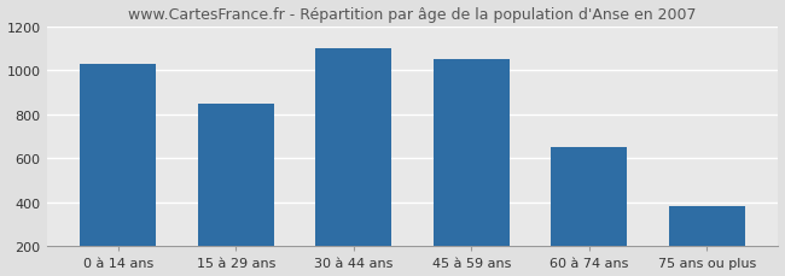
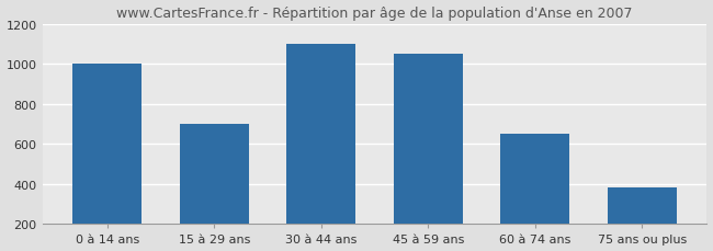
0 à 14 ans: 1030 -> 1000
15 à 29 ans: 840 -> 700
